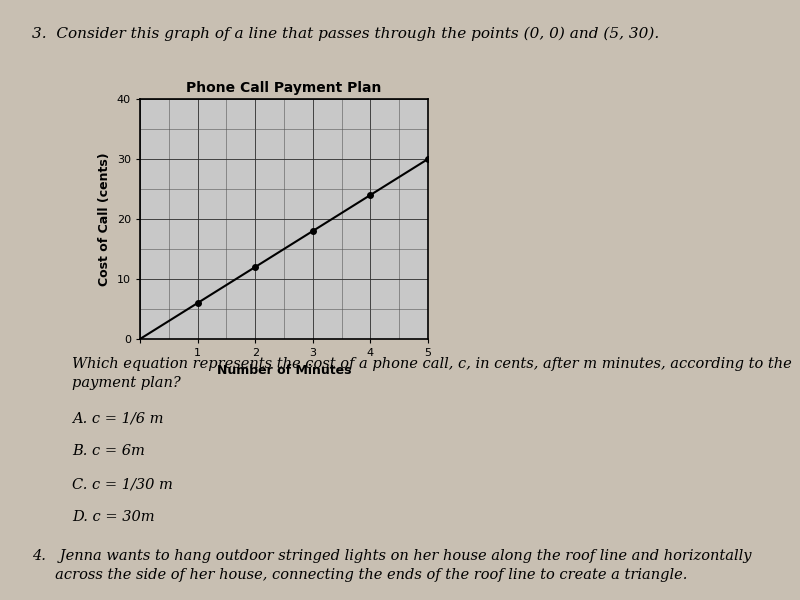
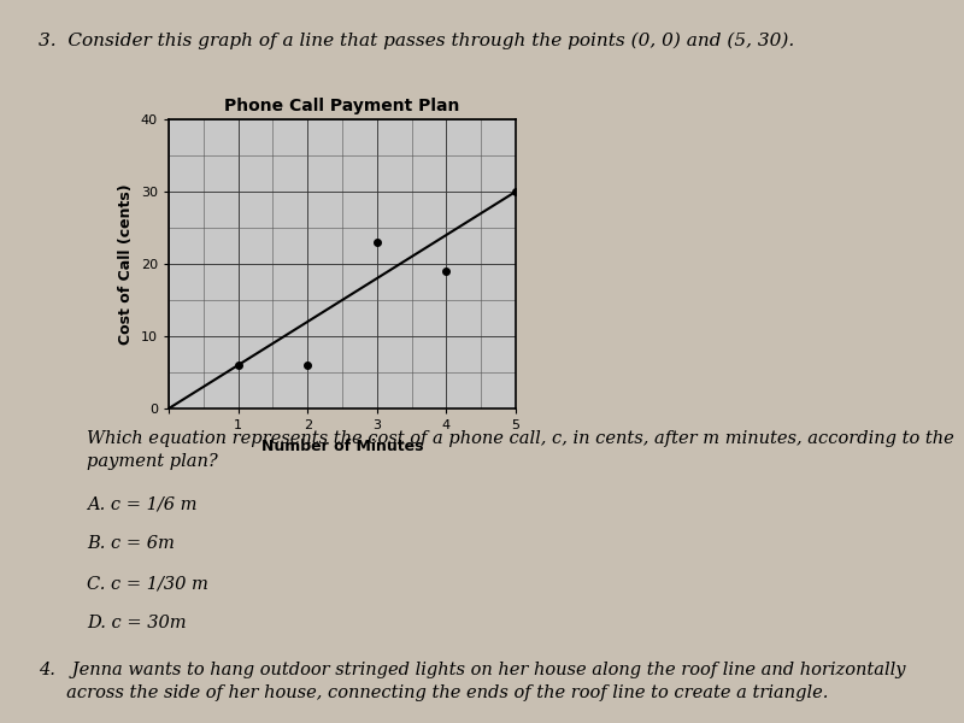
2: 12 -> 6
3: 18 -> 23
4: 24 -> 19
